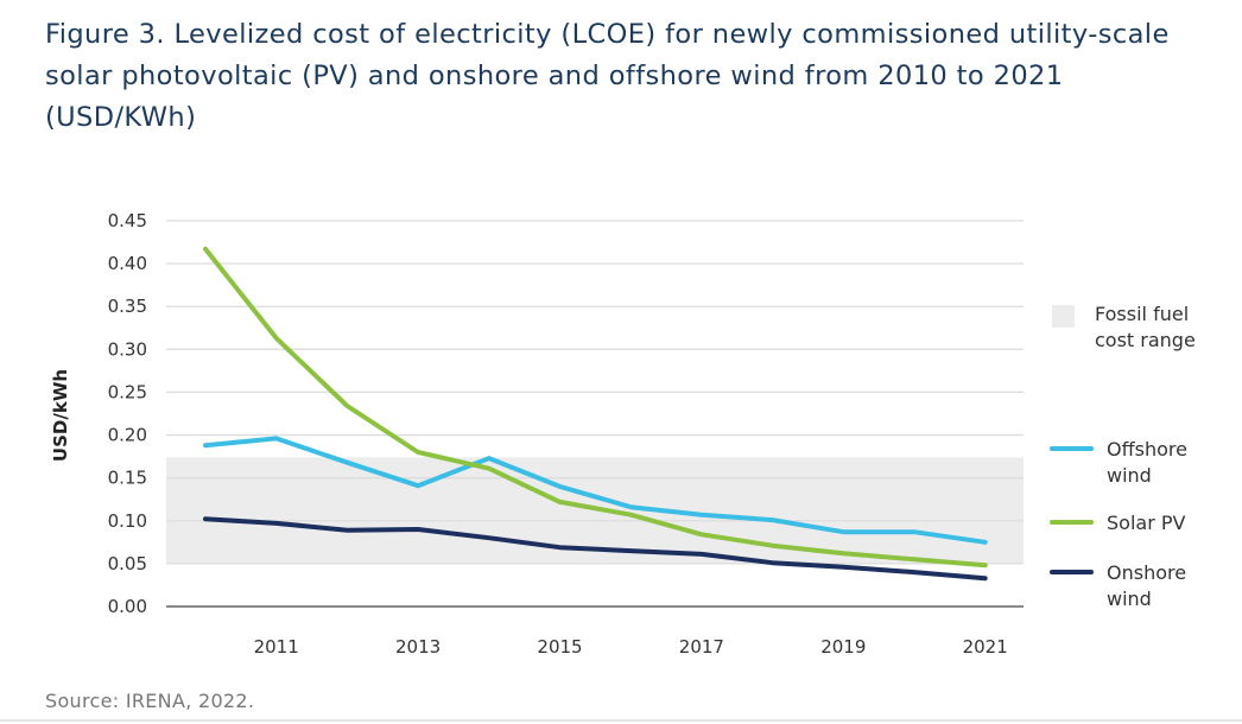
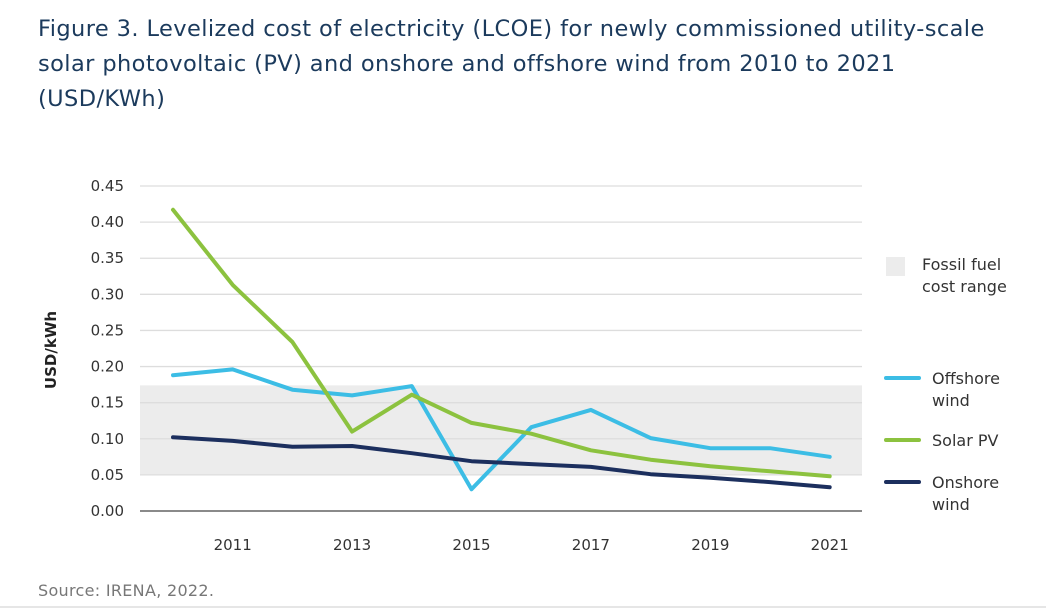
Offshore wind/2013: 0.14 -> 0.16
Solar PV/2013: 0.18 -> 0.11
Offshore wind/2015: 0.14 -> 0.03
Offshore wind/2017: 0.11 -> 0.14
